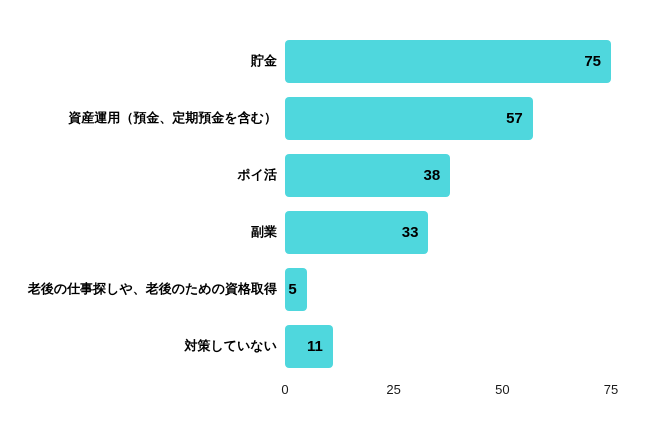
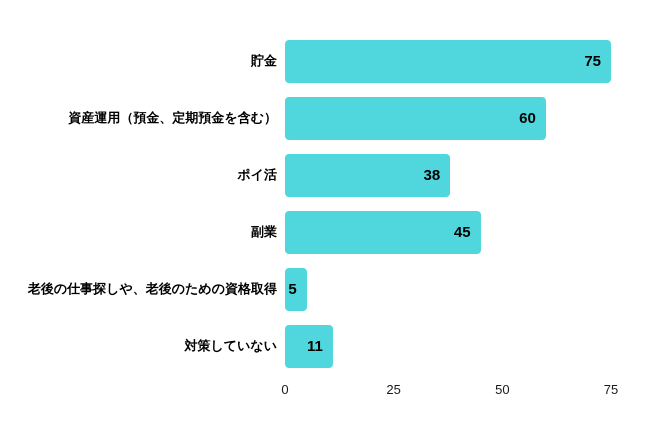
資産運用（預金、定期預金を含む）: 57 -> 60
副業: 33 -> 45
